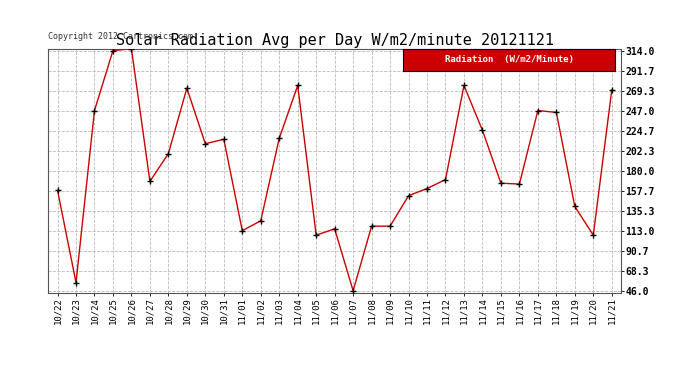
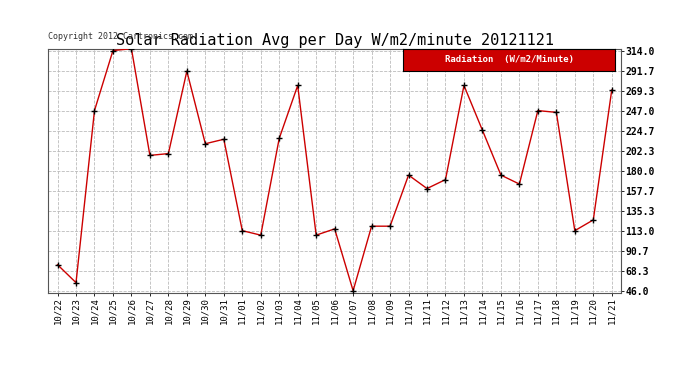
10/22: 158 -> 75
10/27: 168 -> 197
10/29: 272 -> 291
11/02: 124 -> 108
11/10: 152 -> 175
11/15: 166 -> 175
11/19: 140 -> 113
11/20: 108 -> 125
